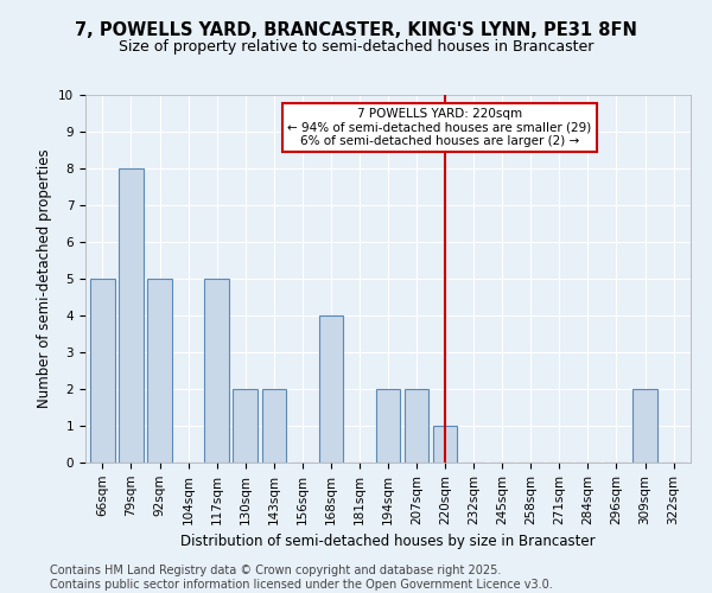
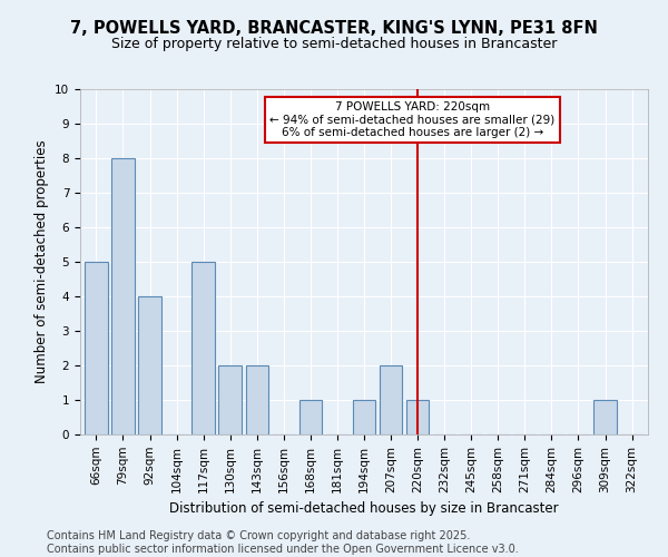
92sqm: 5 -> 4
168sqm: 4 -> 1
194sqm: 2 -> 1
309sqm: 2 -> 1
